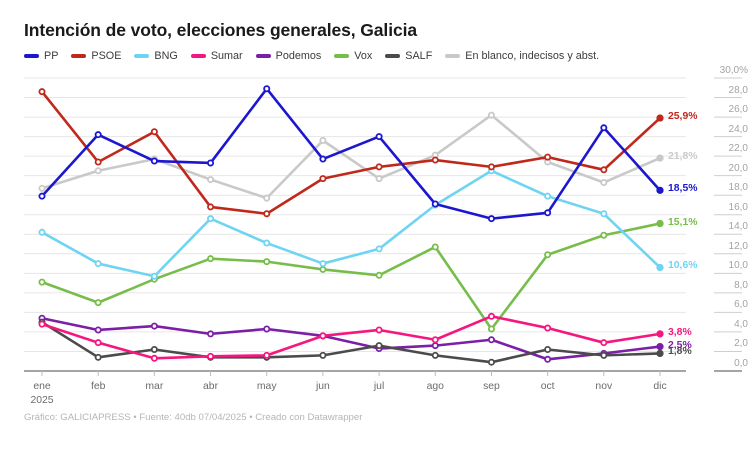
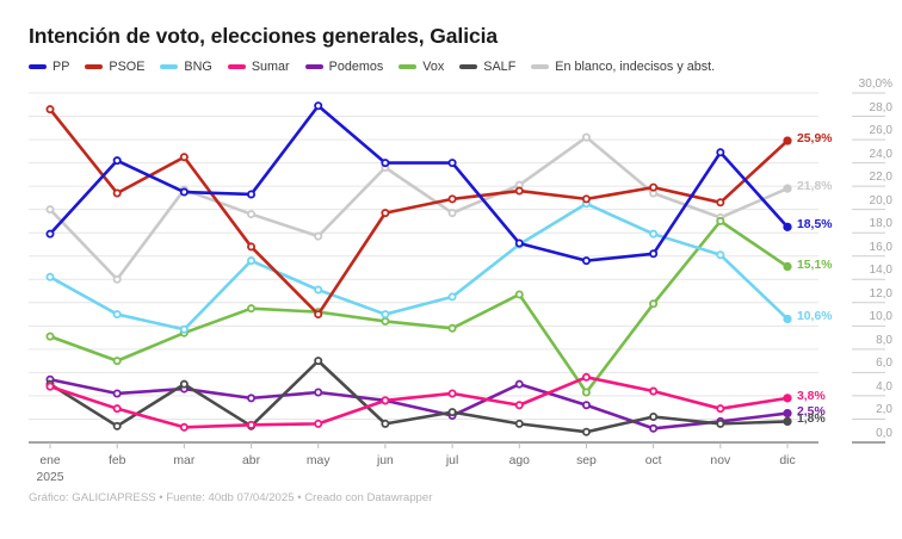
En blanco, indecisos y abst./ene: 19% -> 20%
En blanco, indecisos y abst./feb: 20% -> 14%
SALF/mar: 2% -> 5%
PSOE/may: 16% -> 11%
SALF/may: 1% -> 7%
PP/jun: 22% -> 24%
Podemos/ago: 3% -> 5%
Vox/nov: 14% -> 19%
